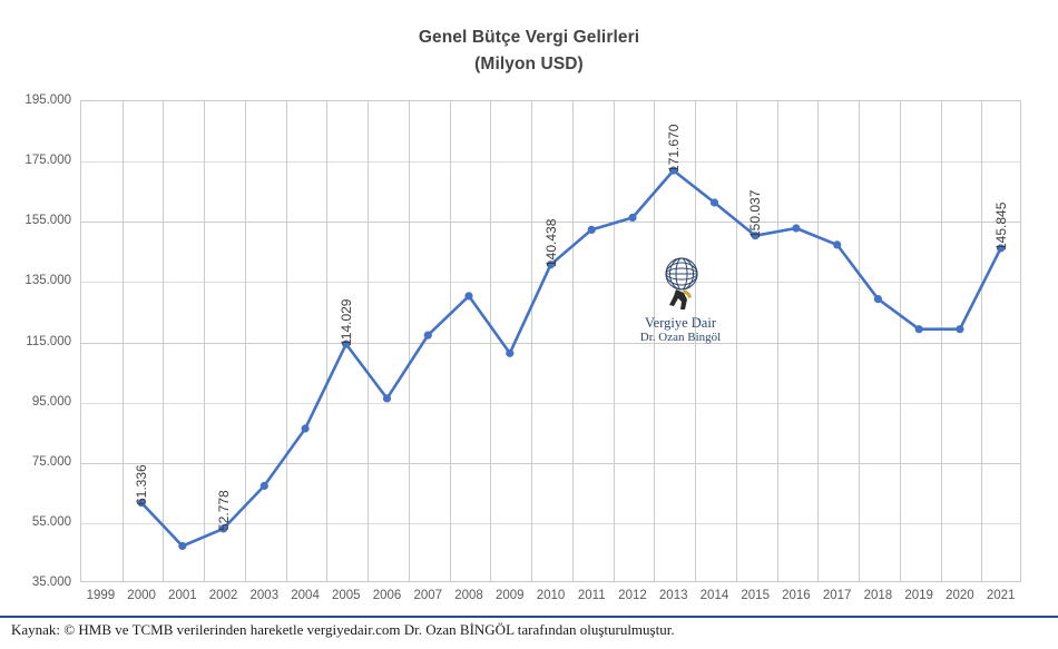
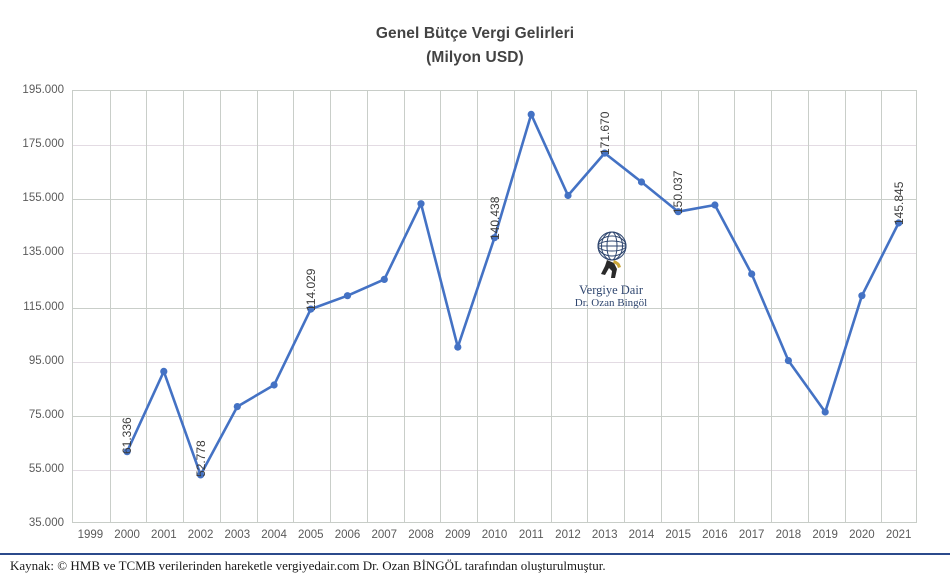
2001: 47000 -> 91000
2003: 67000 -> 78000
2006: 96000 -> 119000
2007: 117000 -> 125000
2008: 130000 -> 153000
2009: 111000 -> 100000
2011: 152000 -> 186000
2017: 147000 -> 127000
2018: 129000 -> 95000
2019: 119000 -> 76000
